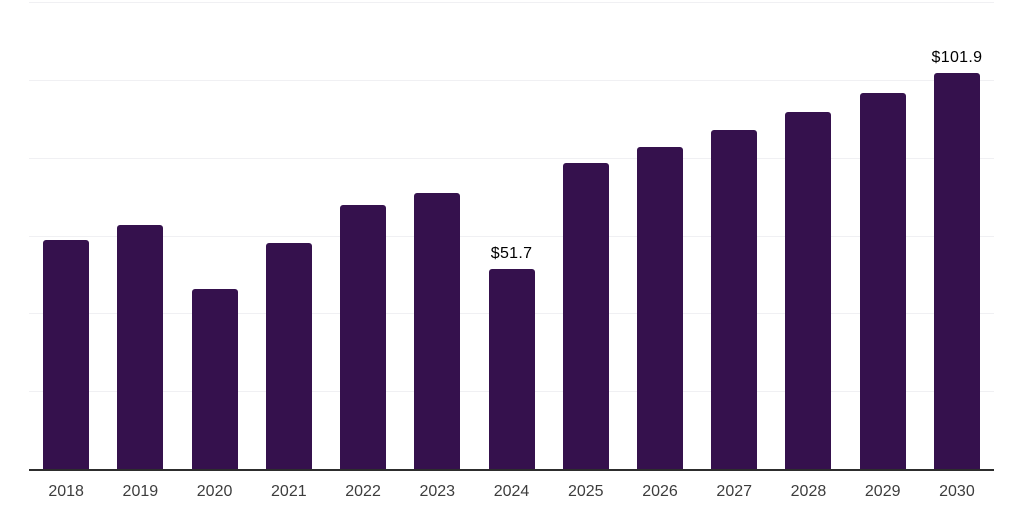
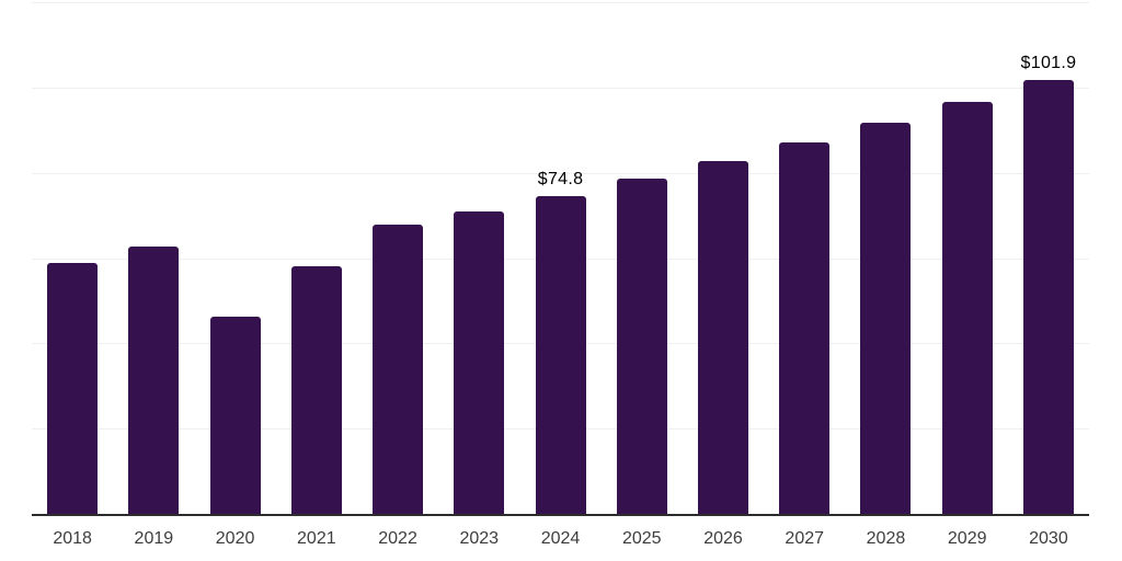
2024: $51.7 -> $74.8
